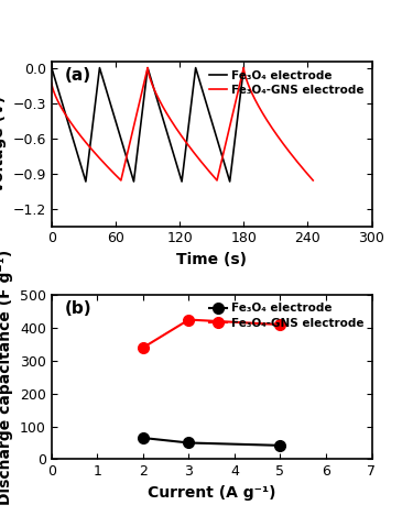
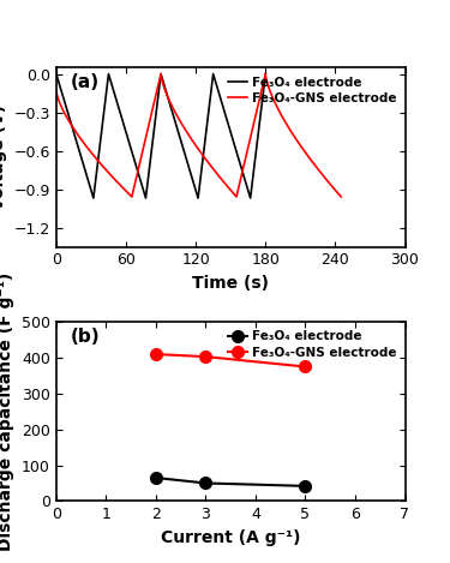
Fe₃O₄-GNS electrode/2: 340 -> 410
Fe₃O₄-GNS electrode/3: 425 -> 403
Fe₃O₄-GNS electrode/5: 410 -> 375
